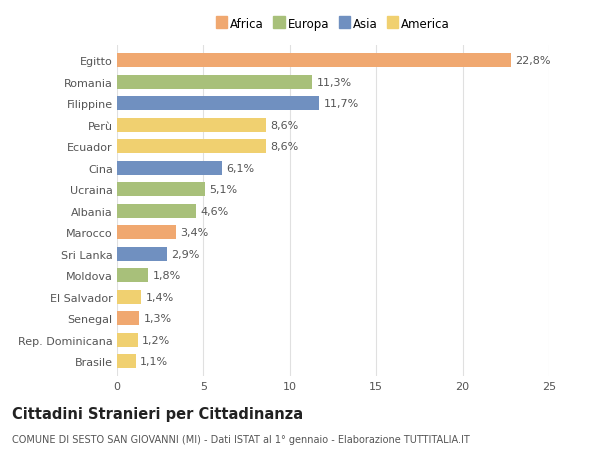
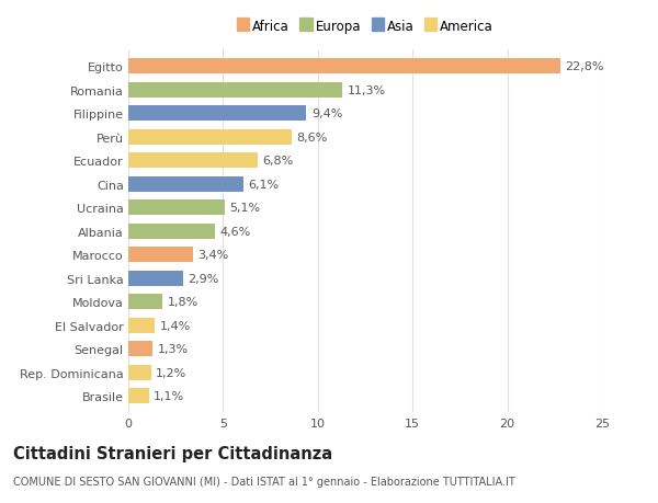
Filippine: 11,7% -> 9,4%
Ecuador: 8,6% -> 6,8%
